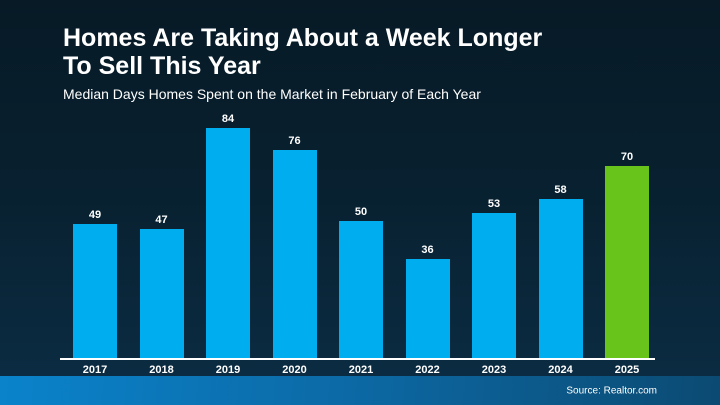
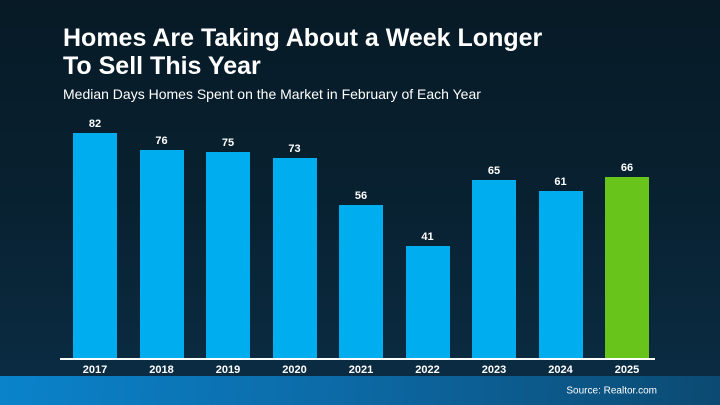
2017: 49 -> 82
2018: 47 -> 76
2019: 84 -> 75
2020: 76 -> 73
2021: 50 -> 56
2022: 36 -> 41
2023: 53 -> 65
2024: 58 -> 61
2025: 70 -> 66
